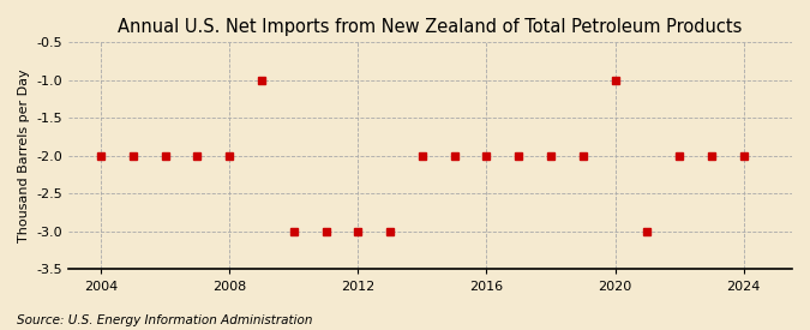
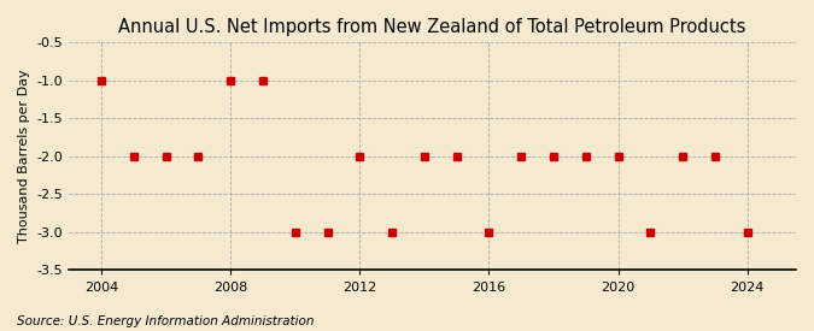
2004: -2 -> -1
2008: -2 -> -1
2012: -3 -> -2
2016: -2 -> -3
2020: -1 -> -2
2024: -2 -> -3
